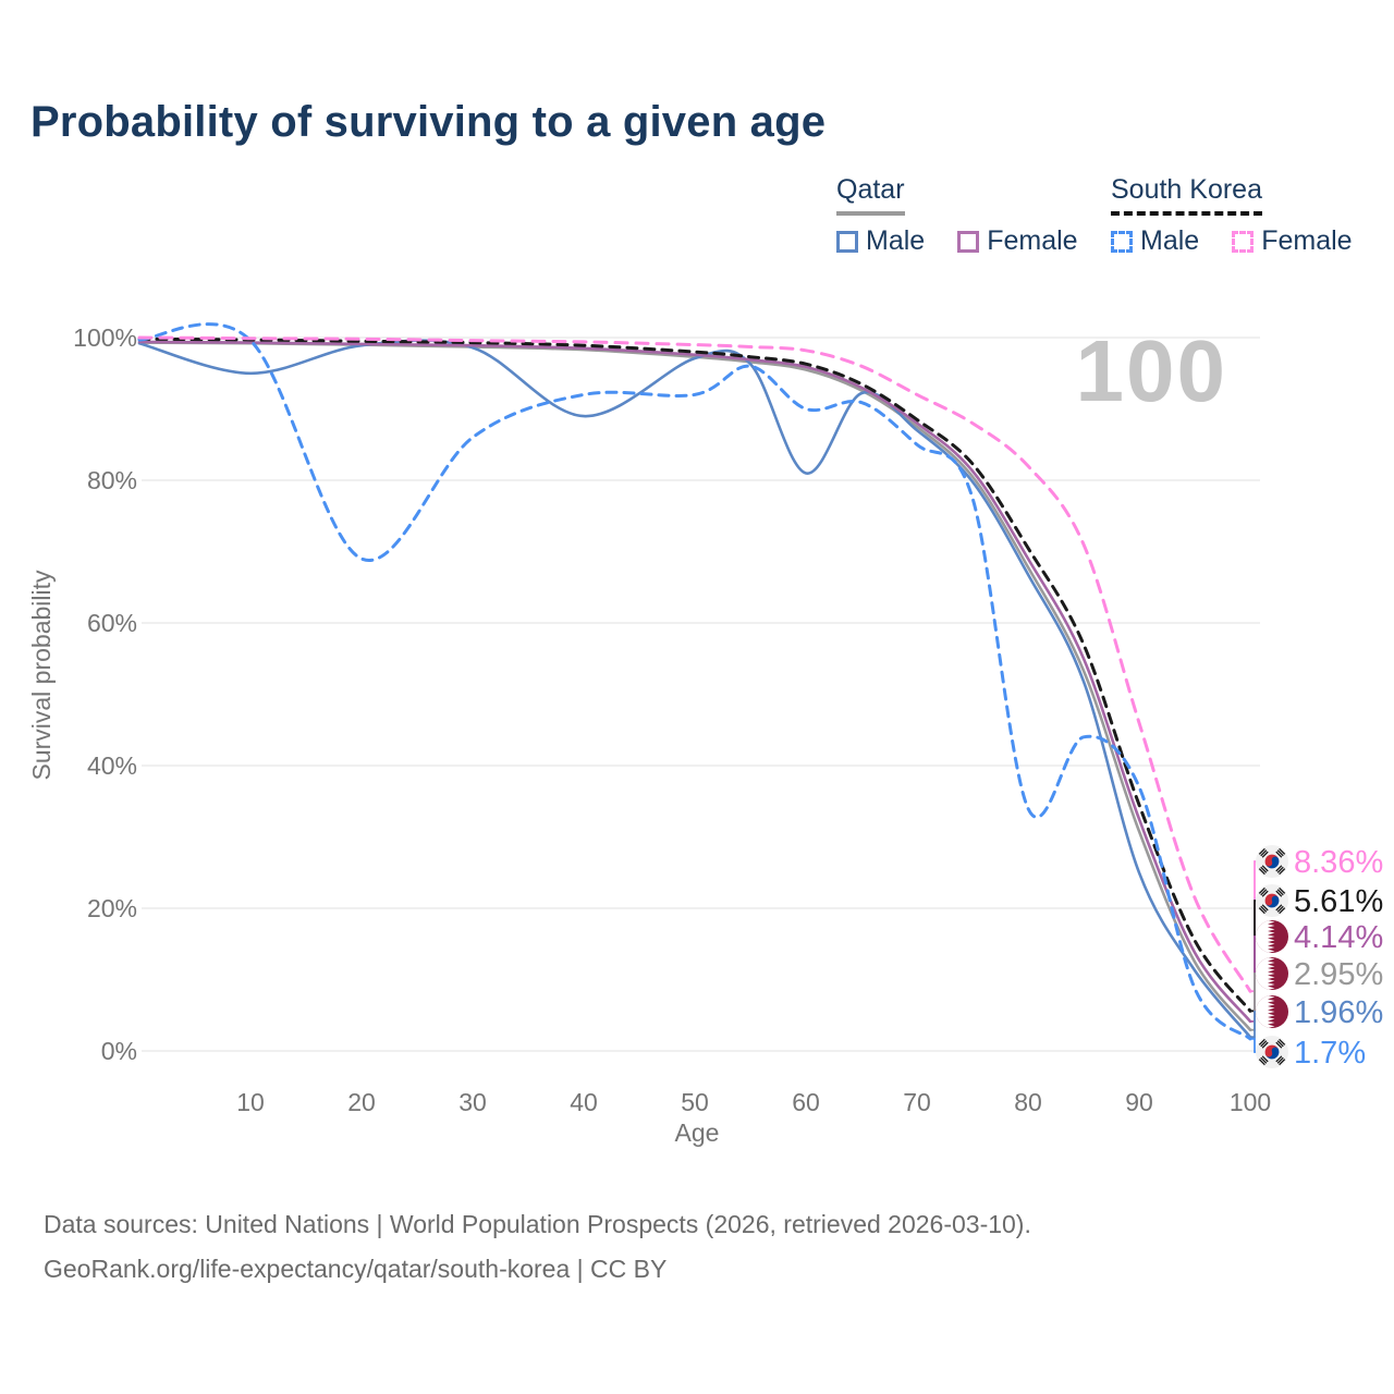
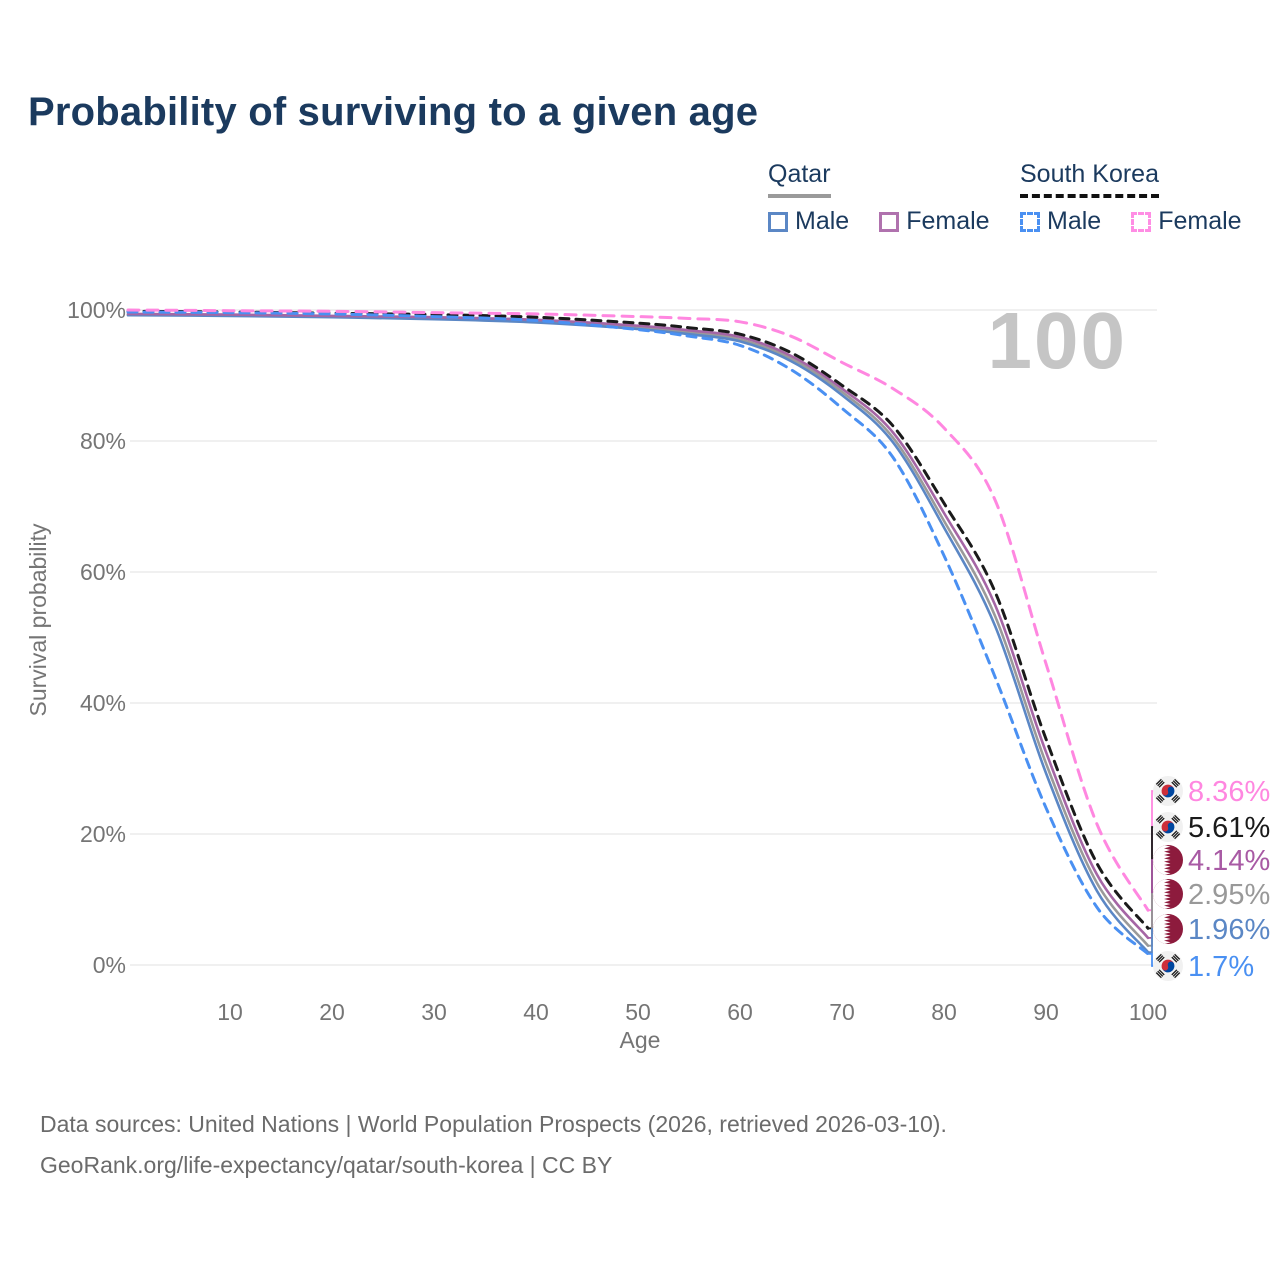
Qatar Male/10: 95% -> 99%
South Korea Male/20: 69% -> 99%
South Korea Male/30: 86% -> 99%
Qatar Male/40: 89% -> 98%
South Korea Male/40: 92% -> 98%
South Korea Male/50: 92% -> 97%
Qatar Male/60: 81% -> 95%
South Korea Male/60: 90% -> 95%
South Korea Male/80: 34% -> 62%
Qatar Male/90: 25% -> 29%
South Korea Male/90: 37% -> 24%
